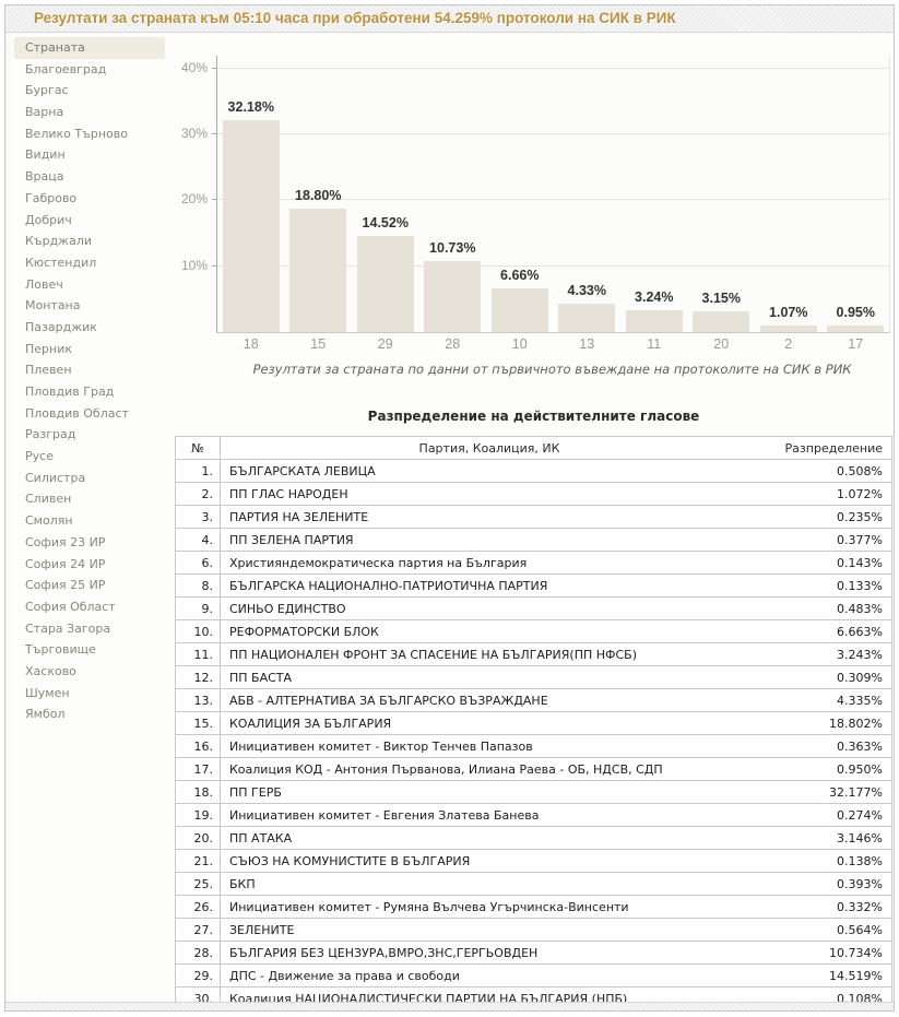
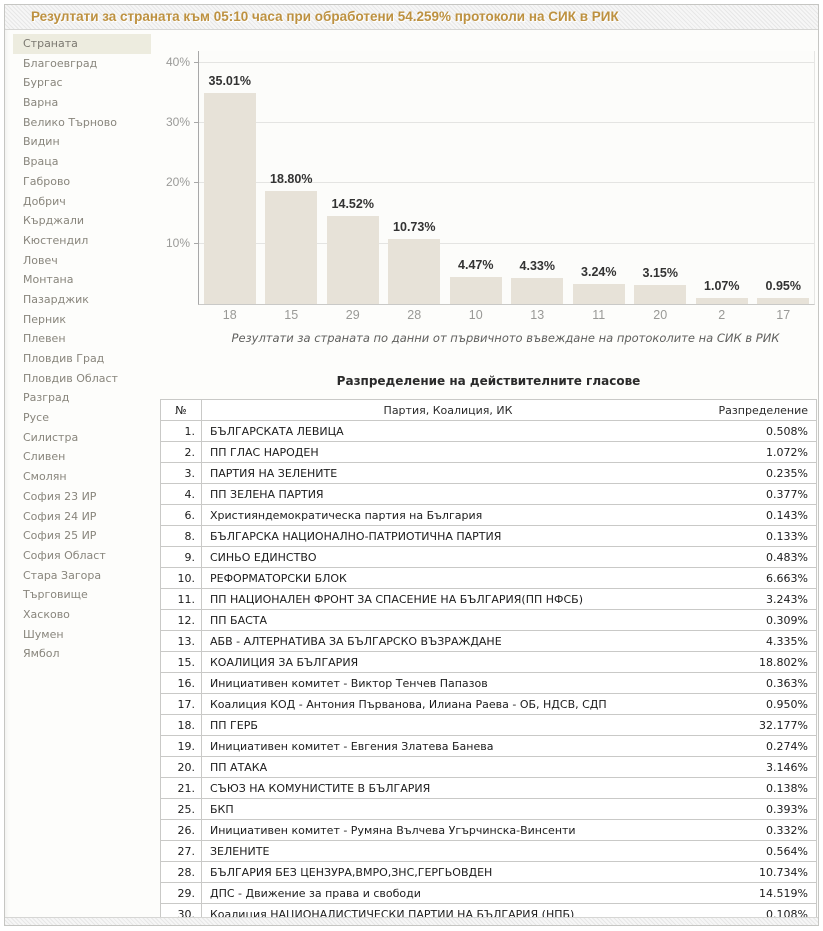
18: 32.18% -> 35.01%
10: 6.66% -> 4.47%
